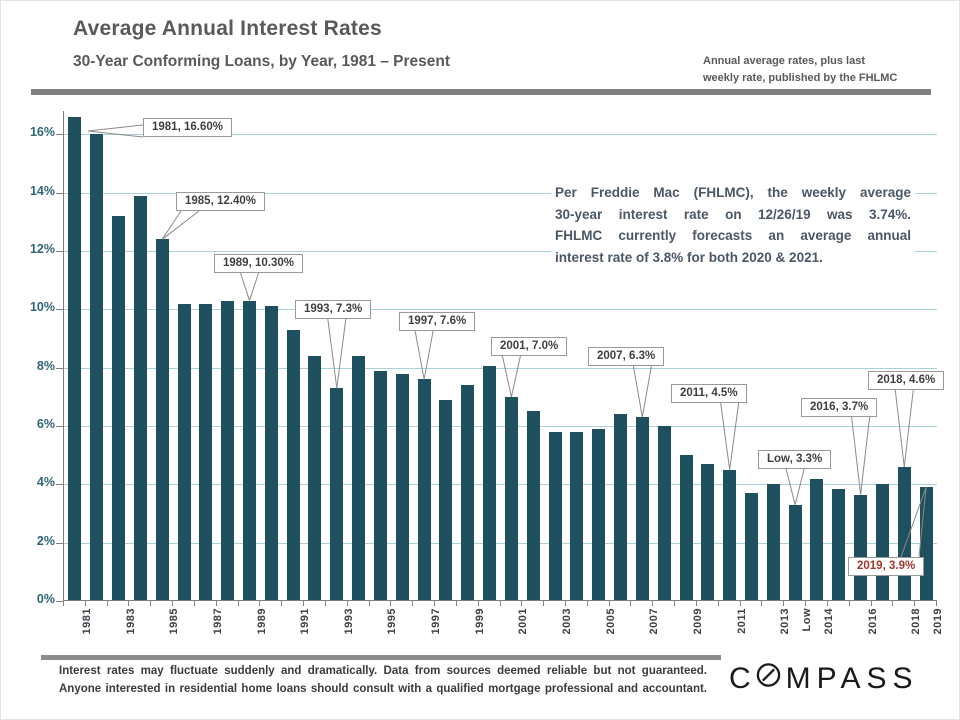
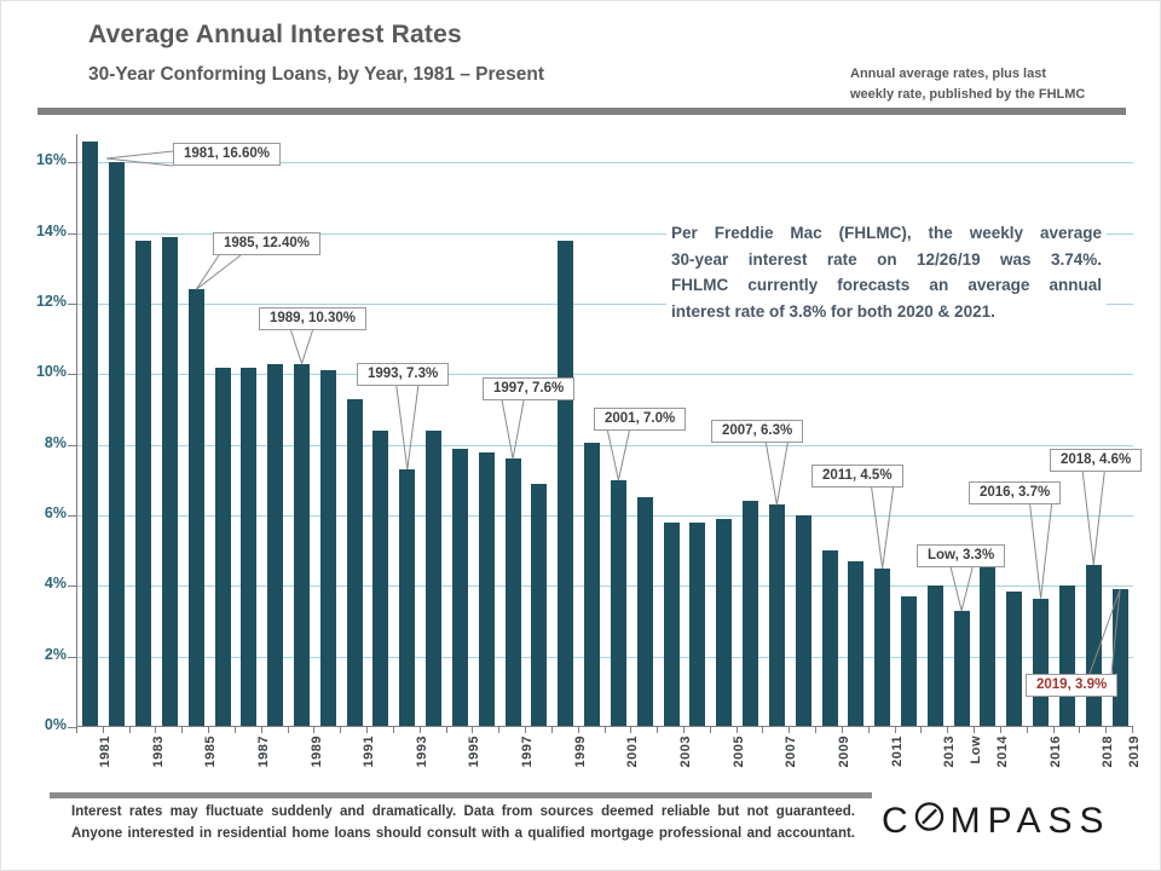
1983: 13.2% -> 13.8%
1999: 7.4% -> 13.8%
2014: 4.2% -> 4.7%
